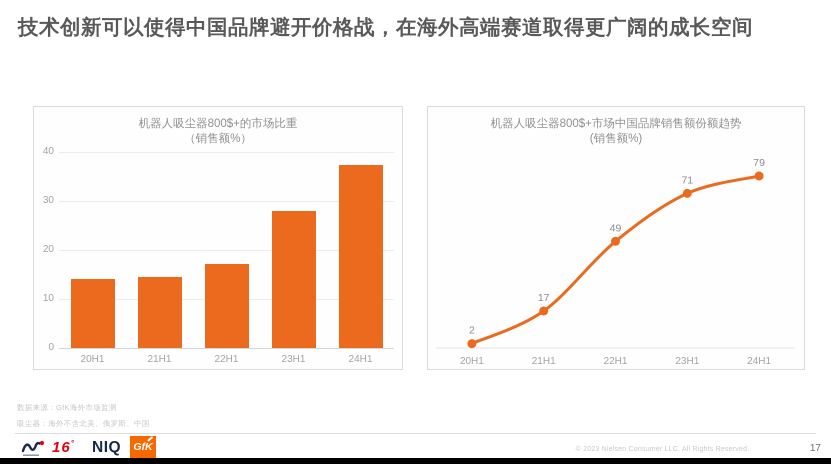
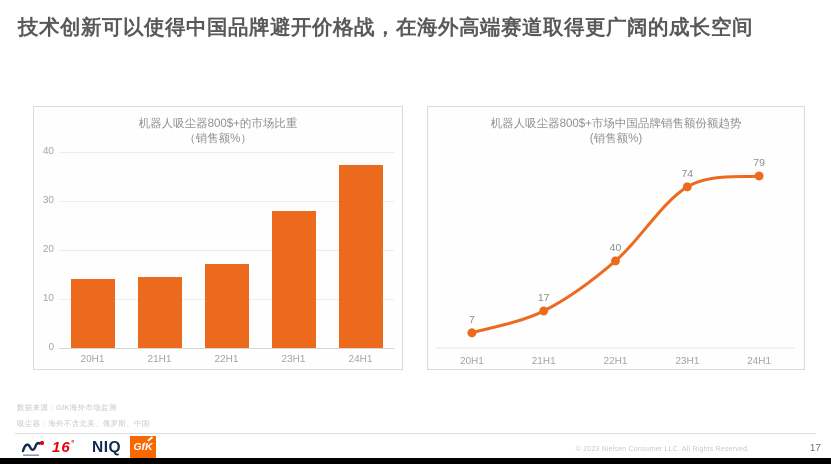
机器人吸尘器800$+市场中国品牌销售额份额趋势/20H1: 2 -> 7
机器人吸尘器800$+市场中国品牌销售额份额趋势/22H1: 49 -> 40
机器人吸尘器800$+市场中国品牌销售额份额趋势/23H1: 71 -> 74
